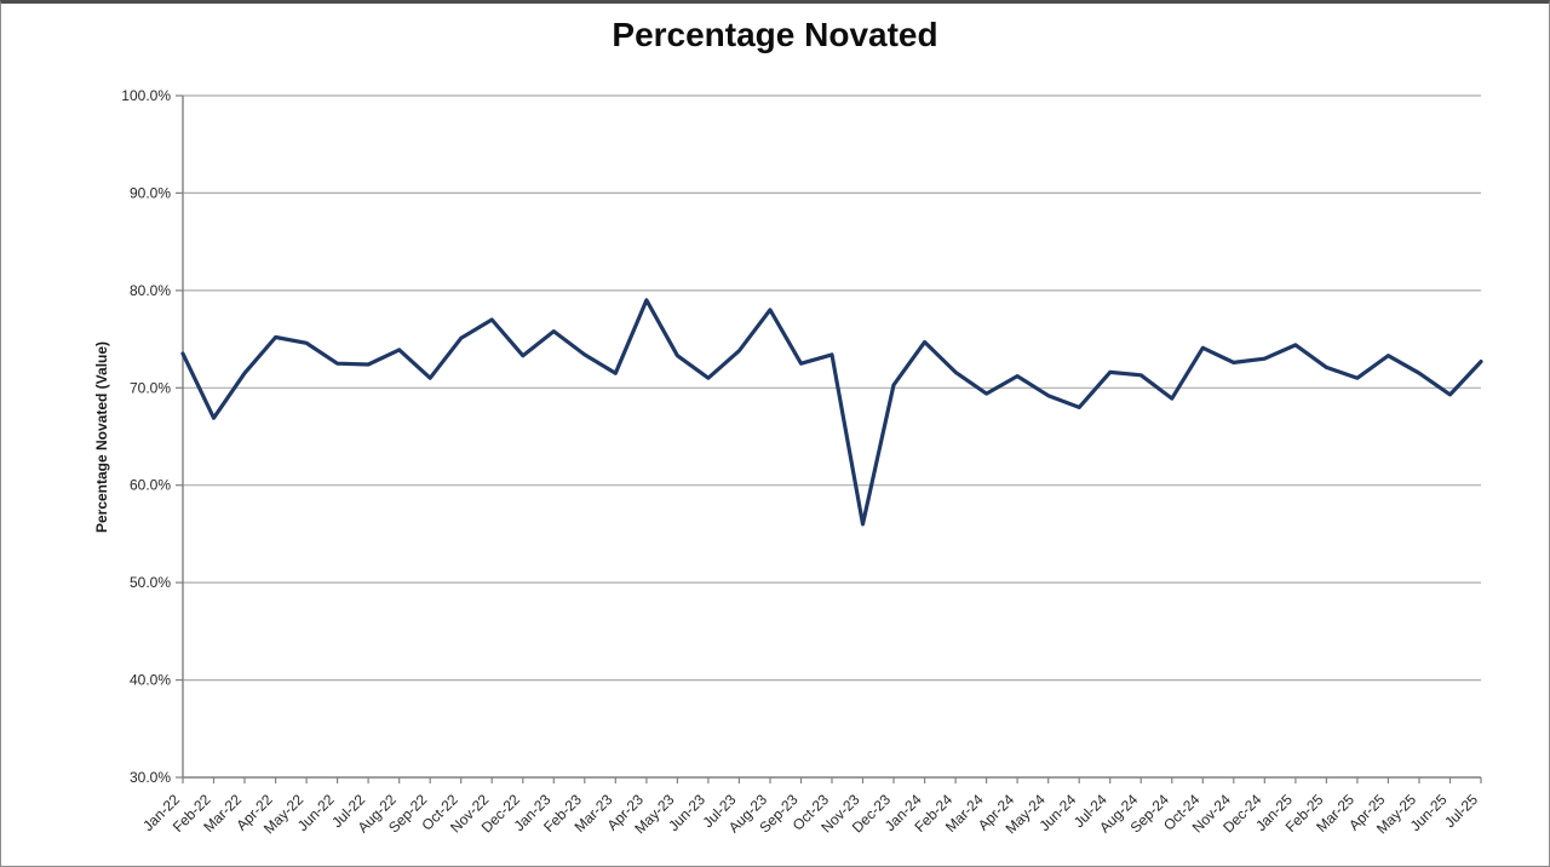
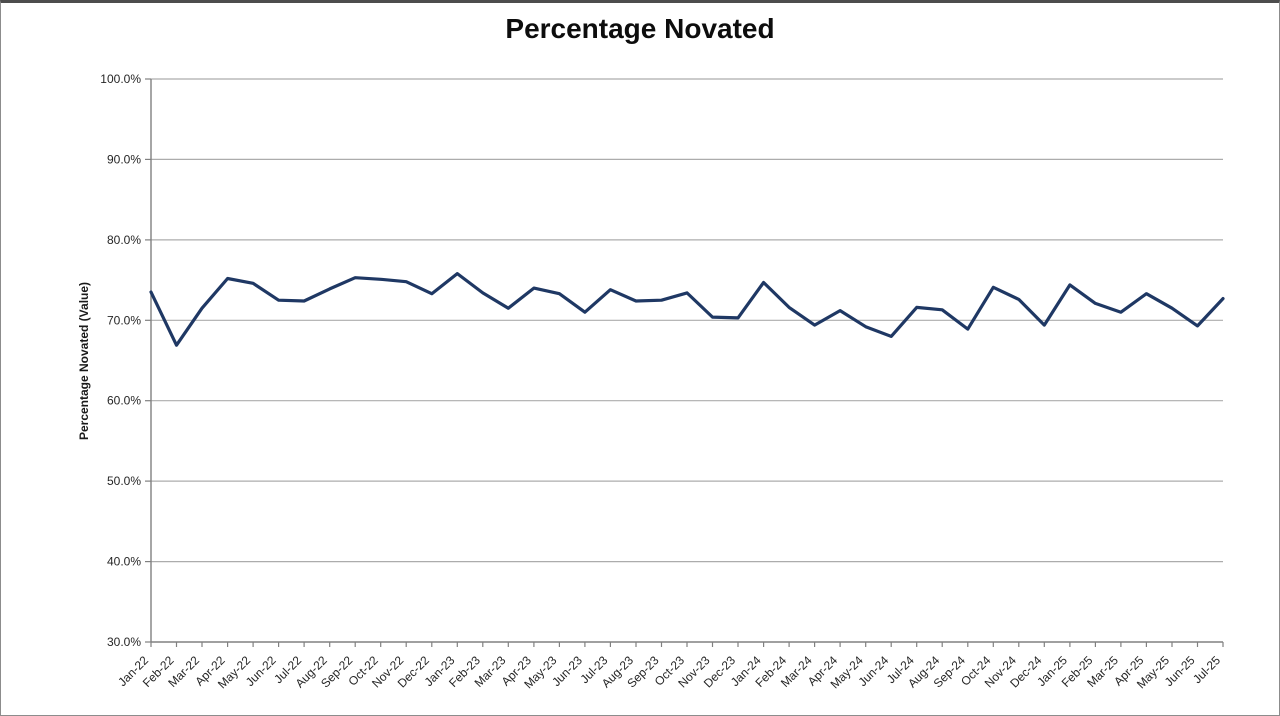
Sep-22: 71% -> 75%
Nov-22: 77% -> 75%
Apr-23: 79% -> 74%
Aug-23: 78% -> 72%
Nov-23: 56% -> 70%
Dec-24: 73% -> 69%
